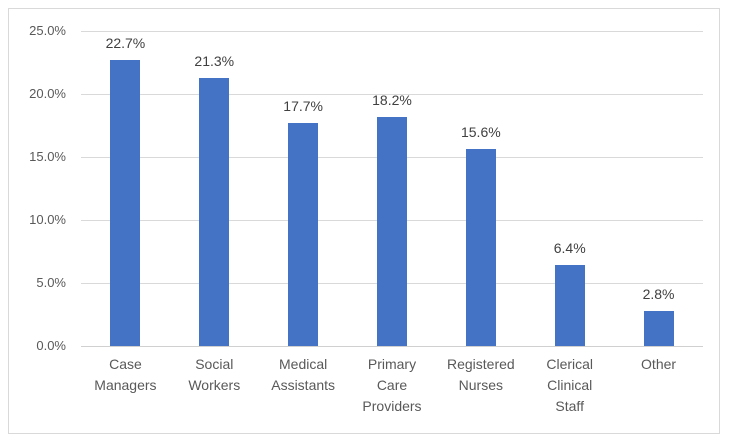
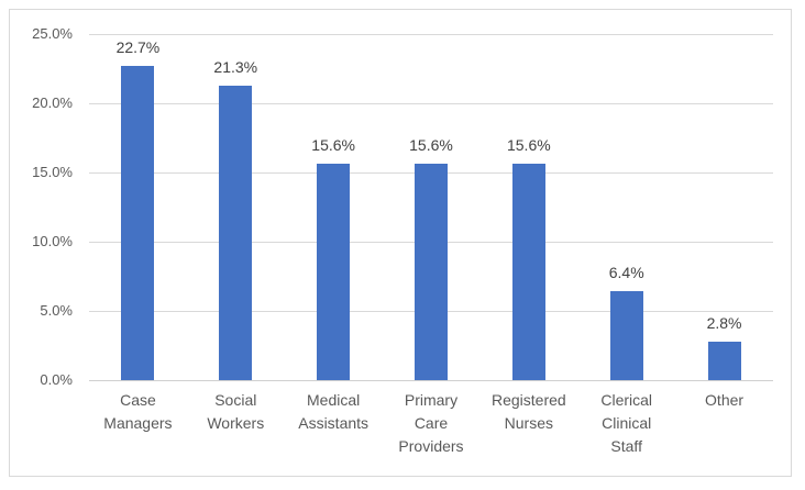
Medical Assistants: 17.7% -> 15.6%
Primary Care Providers: 18.2% -> 15.6%
